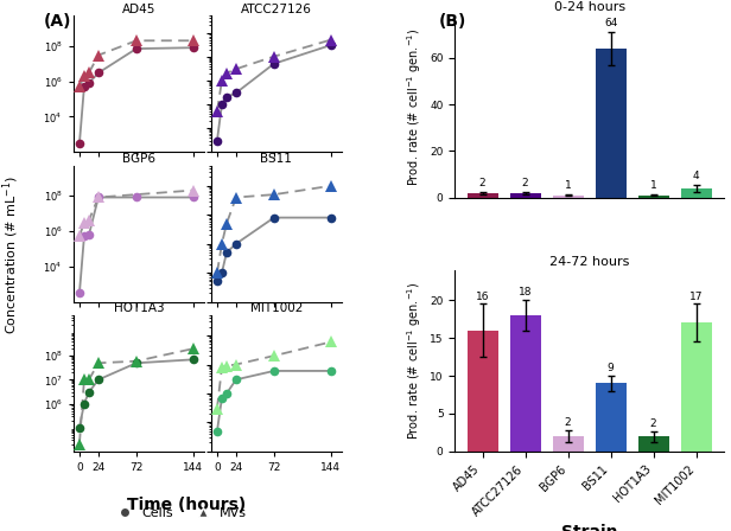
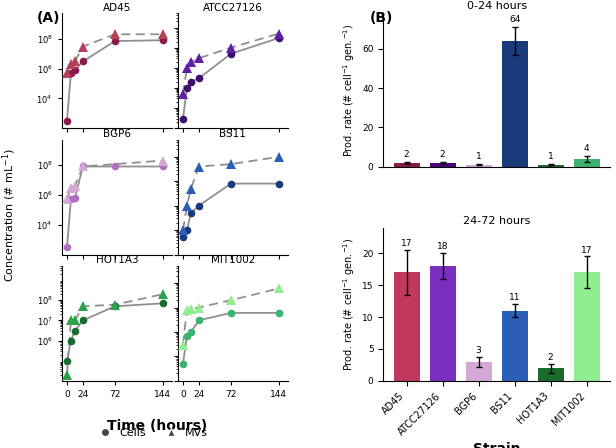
24-72 hours/AD45: 16 -> 17
24-72 hours/BGP6: 2 -> 3
24-72 hours/BS11: 9 -> 11
